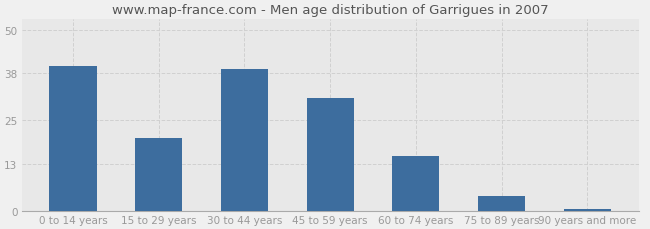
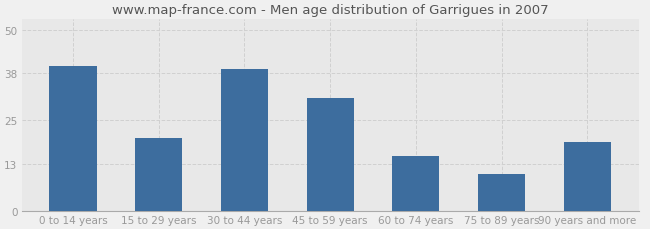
75 to 89 years: 4.0 -> 10.0
90 years and more: 0.5 -> 19.0
